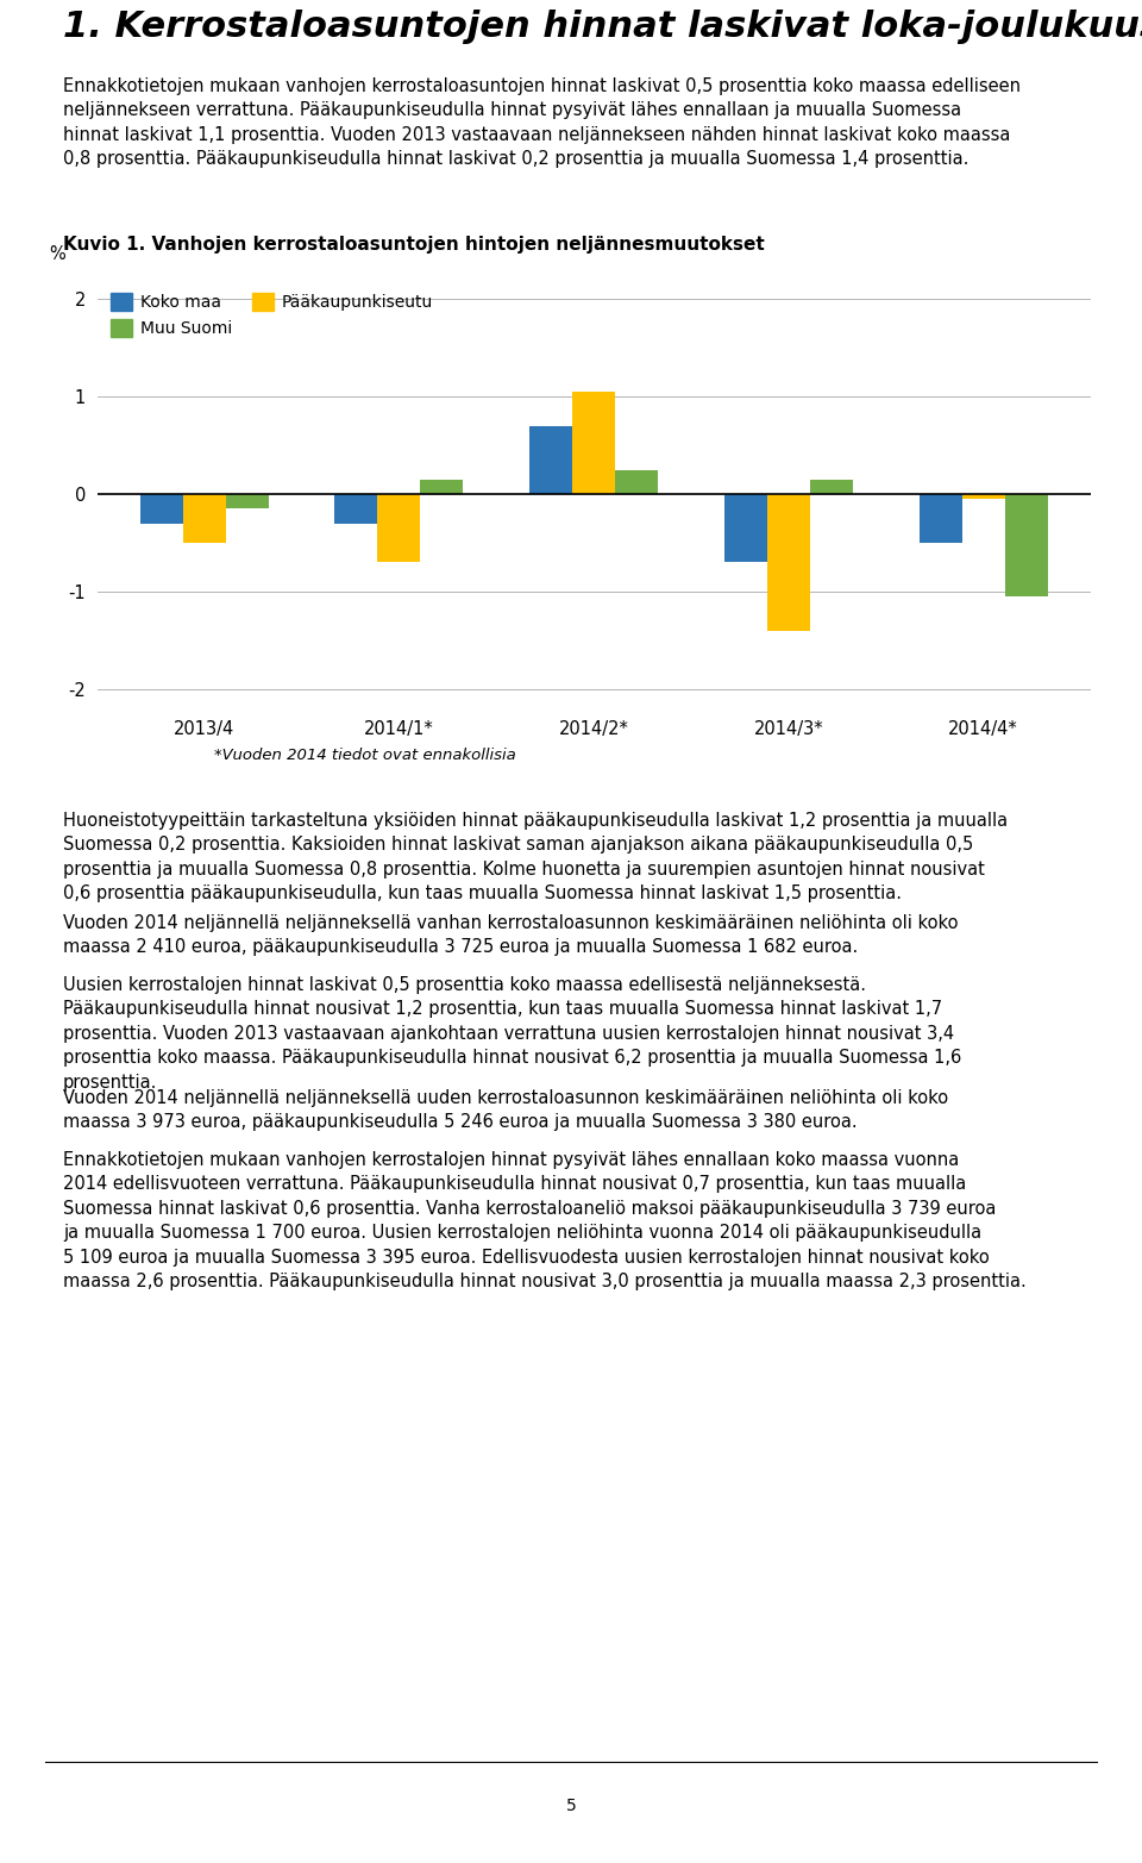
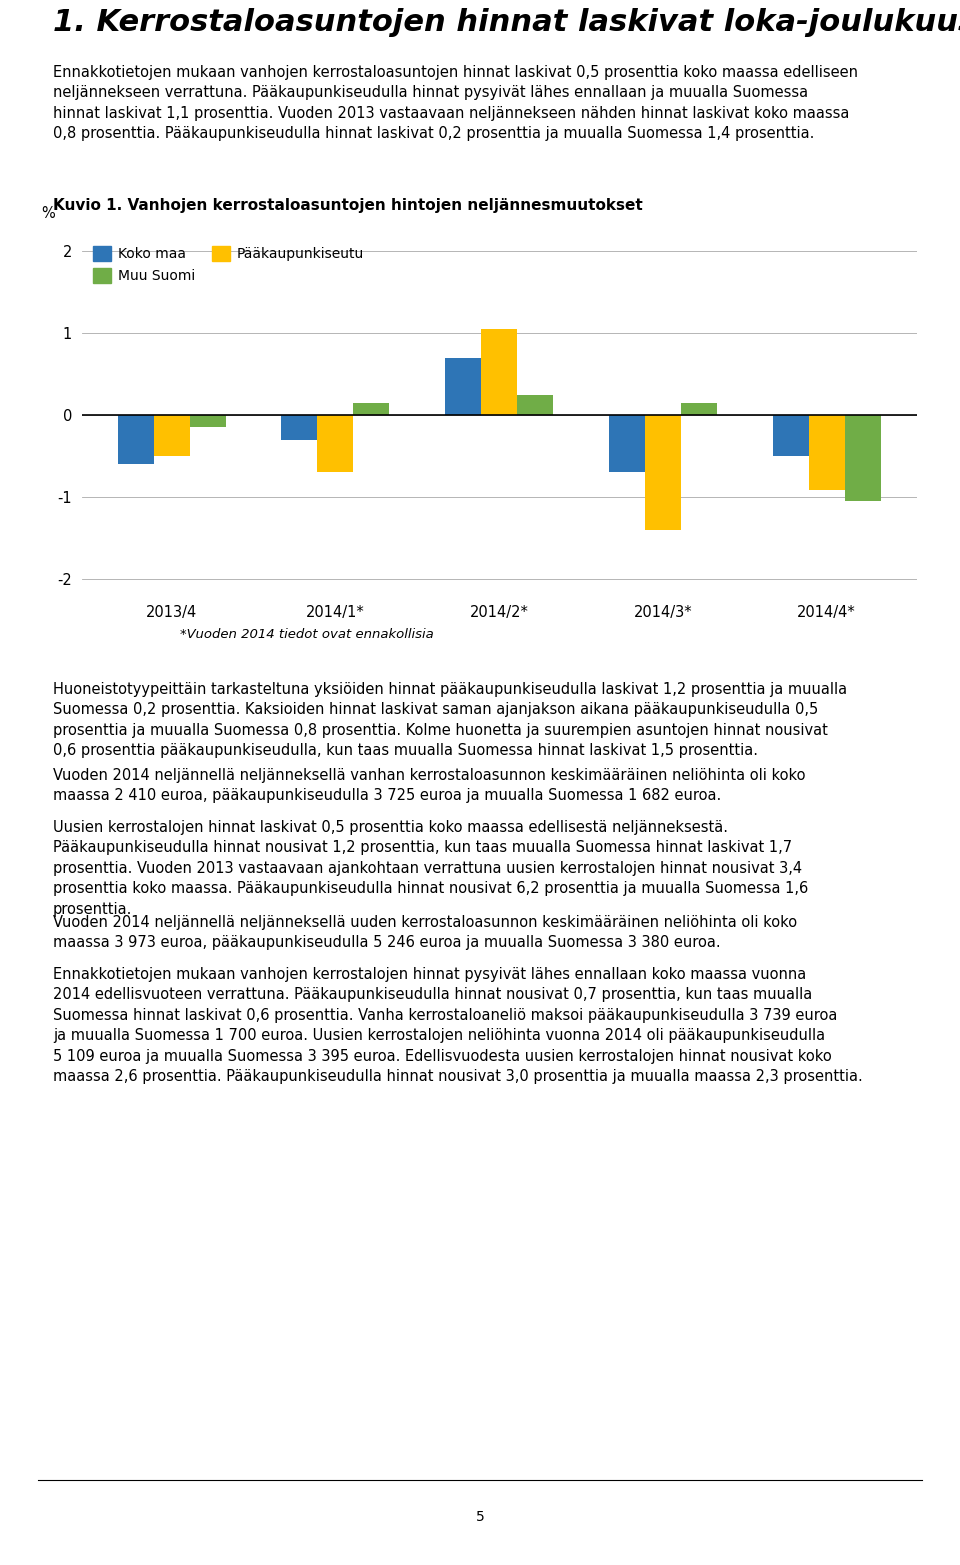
Koko maa/2013/4: -0.3 -> -0.6
Pääkaupunkiseutu/2014/4*: -0.05 -> -0.92
